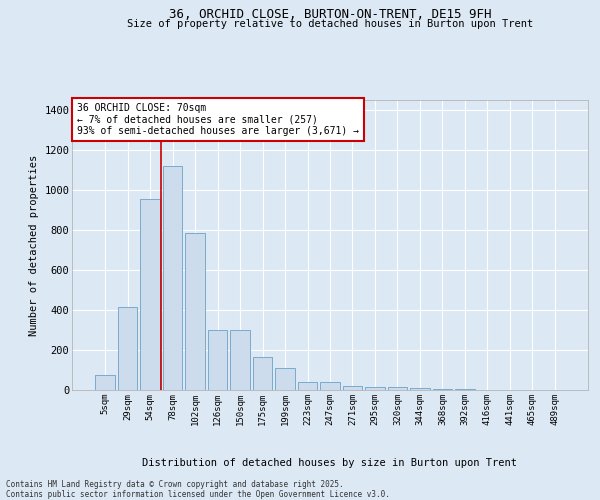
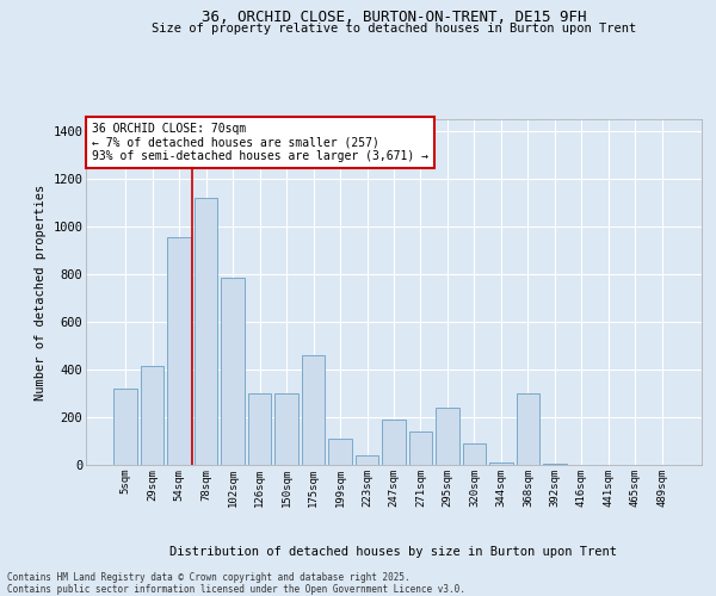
5sqm: 80 -> 320
175sqm: 160 -> 460
247sqm: 40 -> 190
271sqm: 20 -> 140
295sqm: 20 -> 240
320sqm: 10 -> 90
368sqm: 0 -> 300
